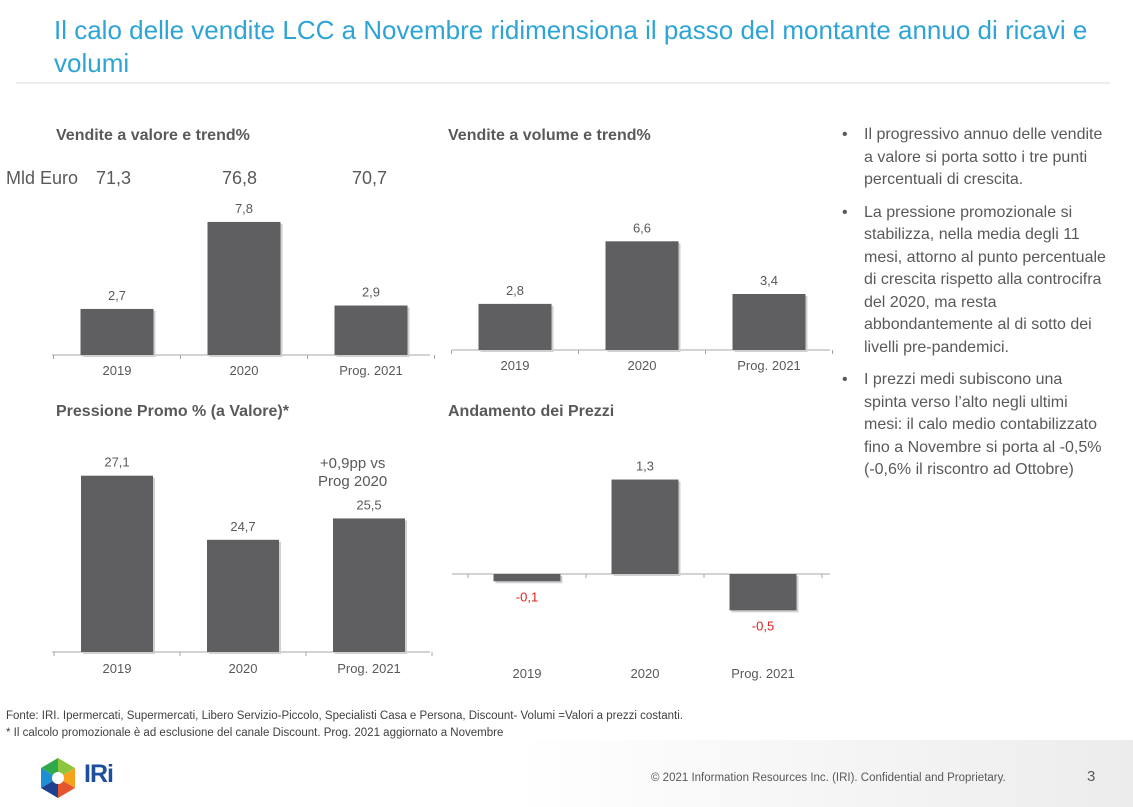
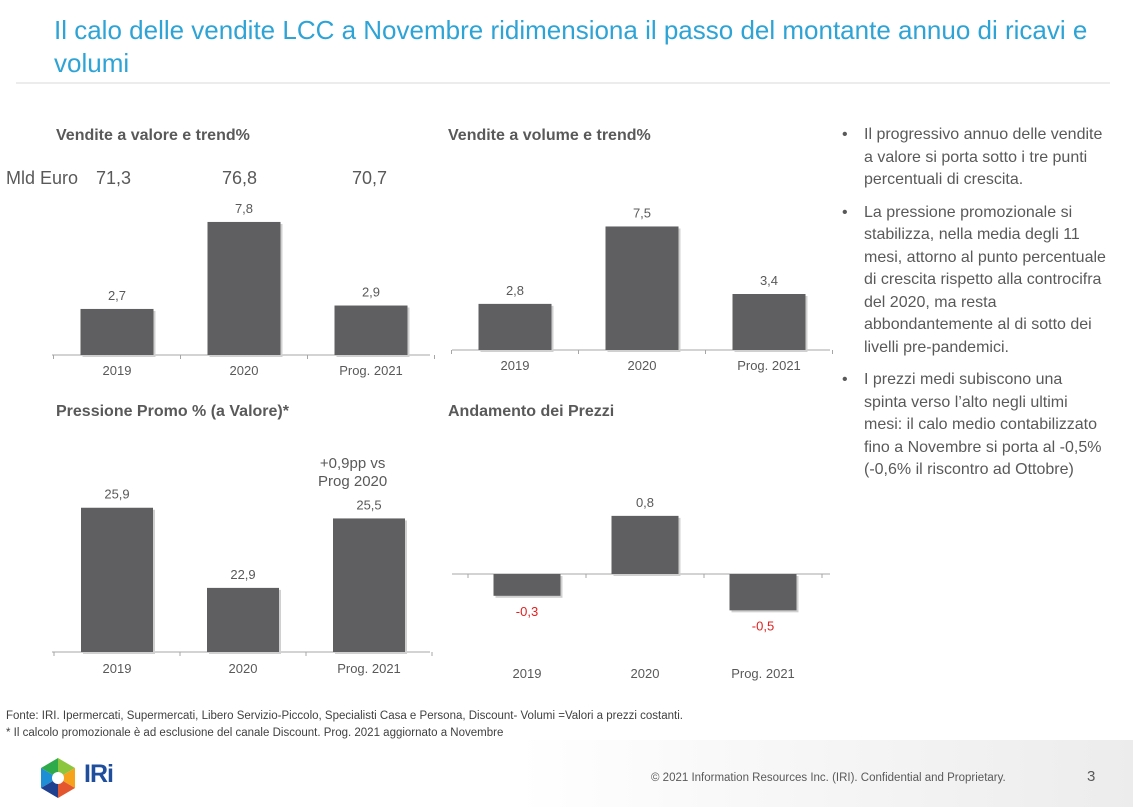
Vendite a volume e trend%/2020: 6,6 -> 7,5
Pressione Promo % (a Valore)*/2019: 27,1 -> 25,9
Pressione Promo % (a Valore)*/2020: 24,7 -> 22,9
Andamento dei Prezzi/2019: -0,1 -> -0,3
Andamento dei Prezzi/2020: 1,3 -> 0,8
